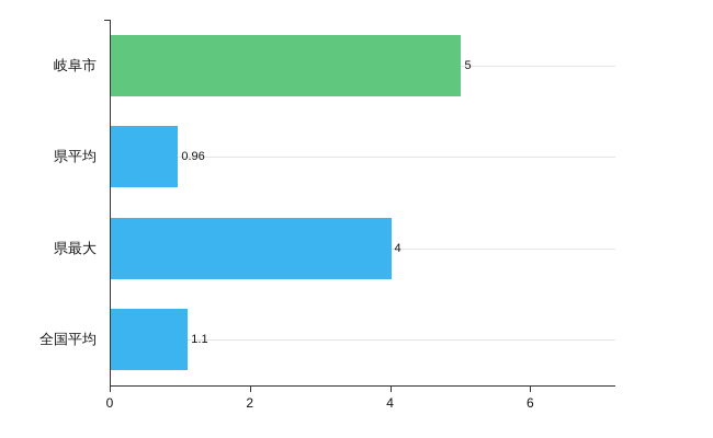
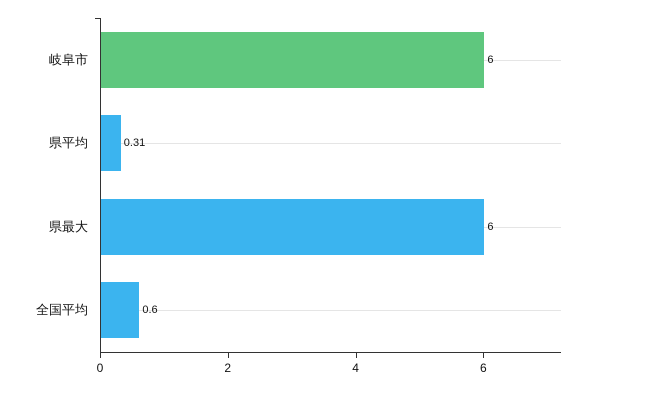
岐阜市: 5 -> 6
県平均: 0.96 -> 0.31
県最大: 4 -> 6
全国平均: 1.1 -> 0.6
